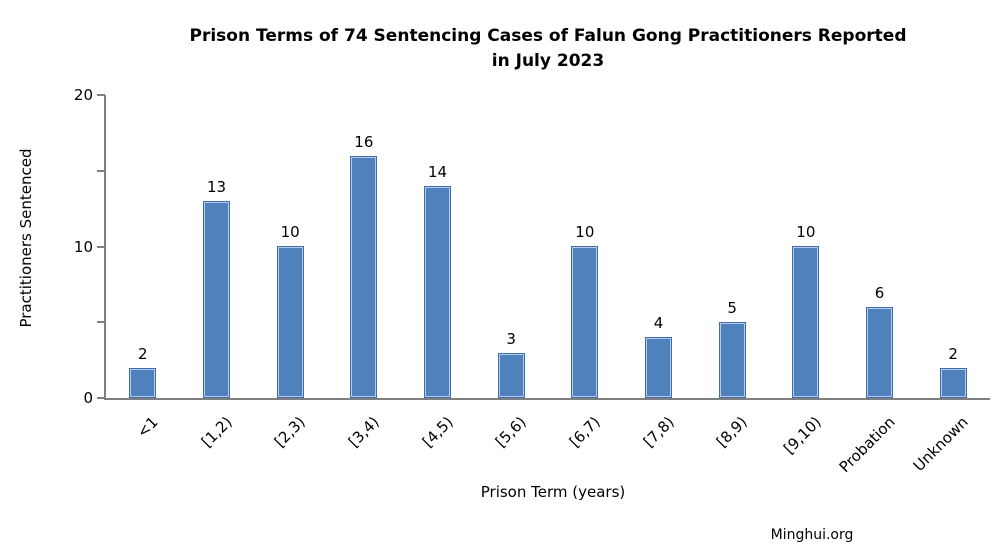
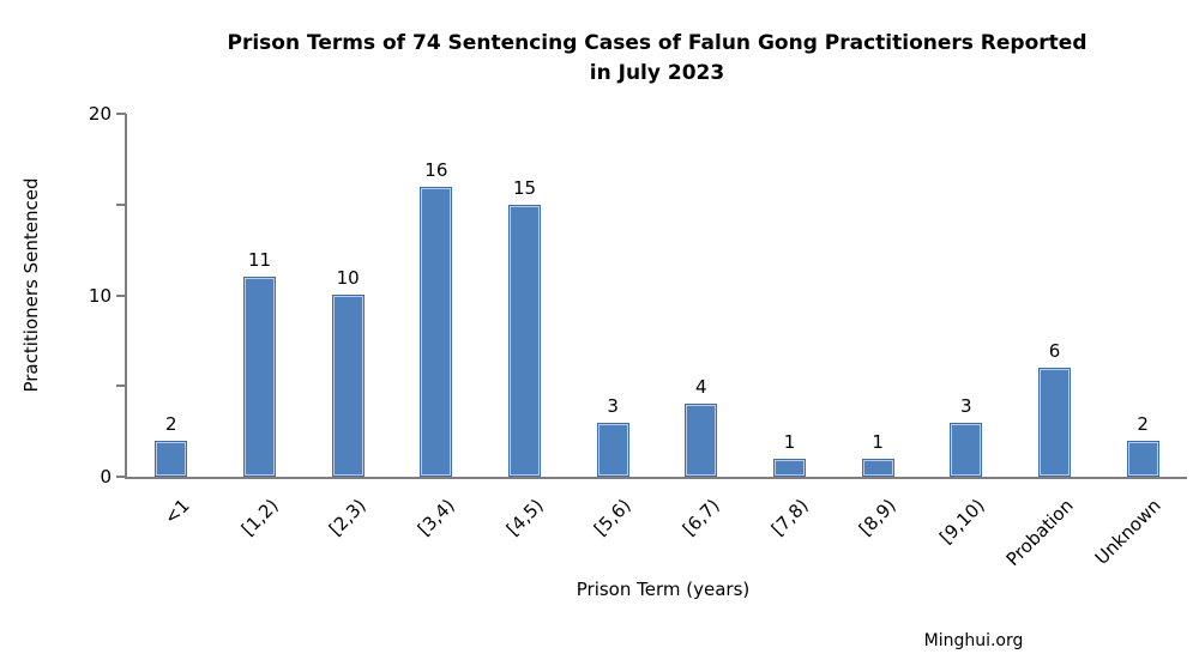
[1,2): 13 -> 11
[4,5): 14 -> 15
[6,7): 10 -> 4
[7,8): 4 -> 1
[8,9): 5 -> 1
[9,10): 10 -> 3
